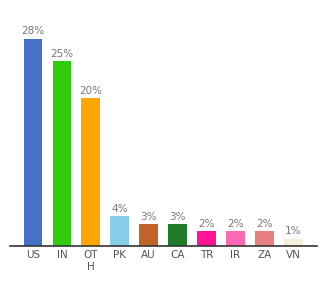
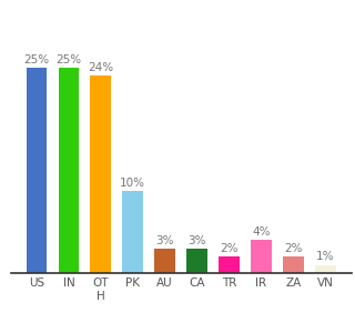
US: 28% -> 25%
OT H: 20% -> 24%
PK: 4% -> 10%
IR: 2% -> 4%
